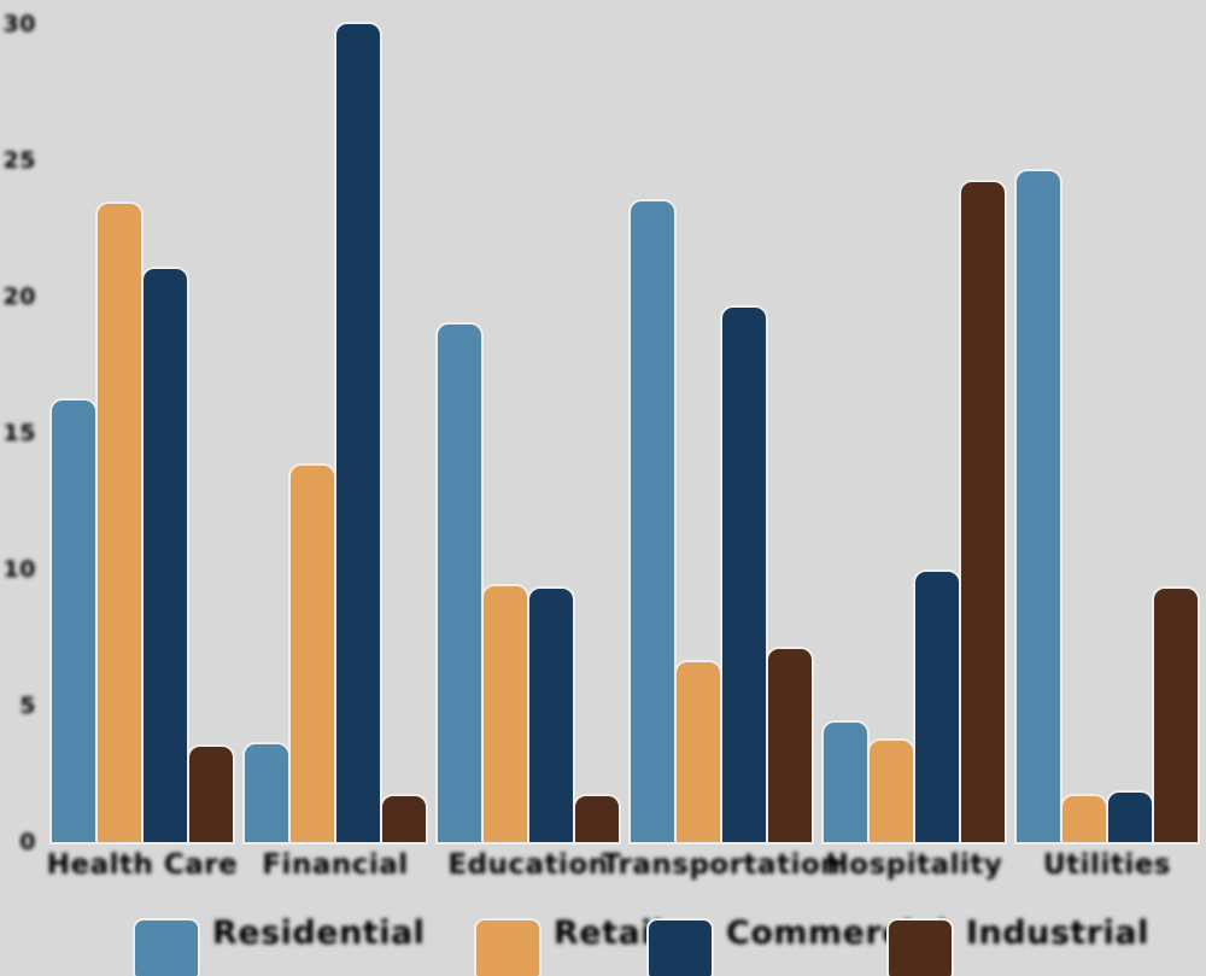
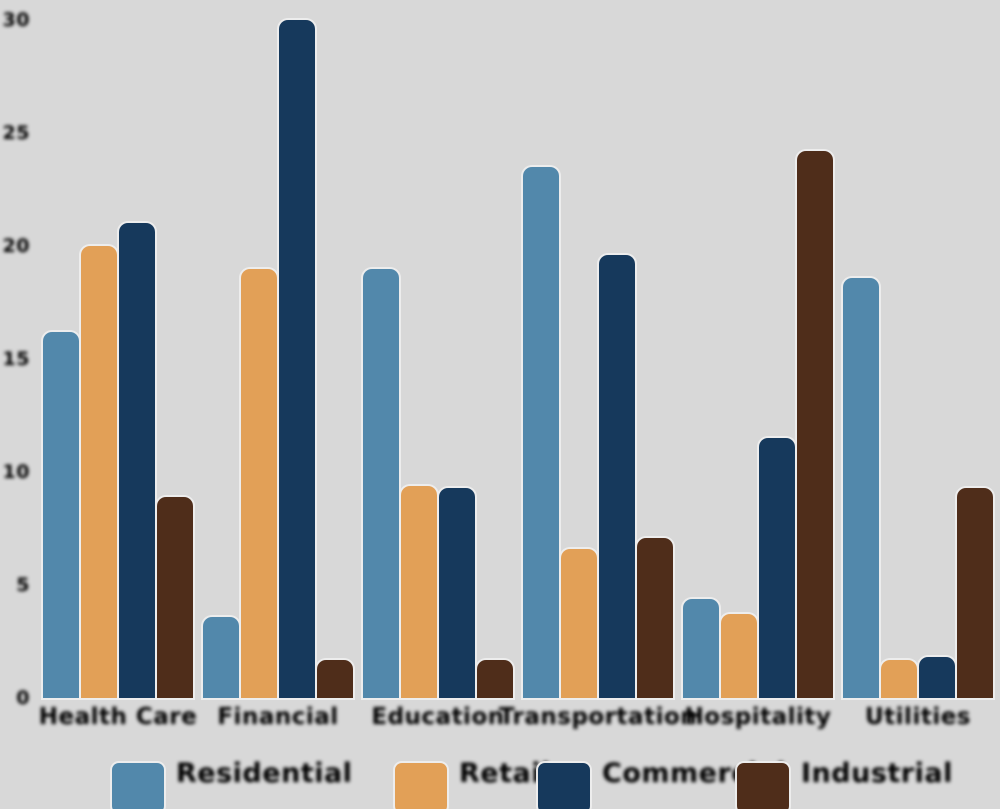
Retail/Health Care: 23.4 -> 20.0
Industrial/Health Care: 3.5 -> 8.9
Retail/Financial: 13.8 -> 19.0
Commercial/Hospitality: 9.9 -> 11.5
Residential/Utilities: 24.6 -> 18.6
